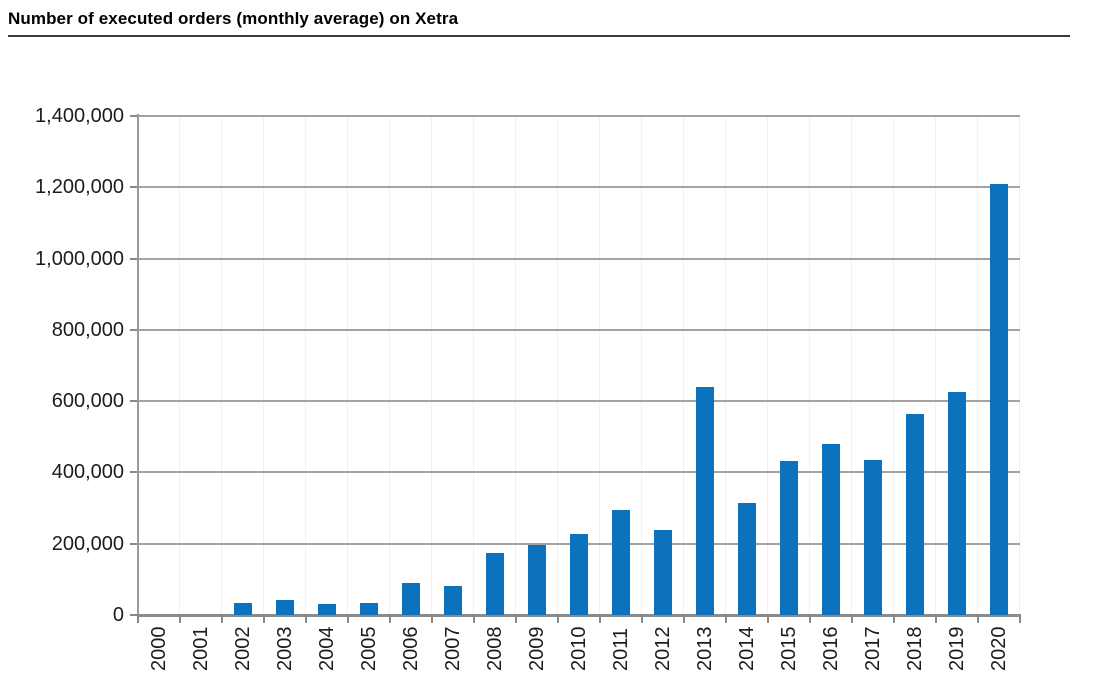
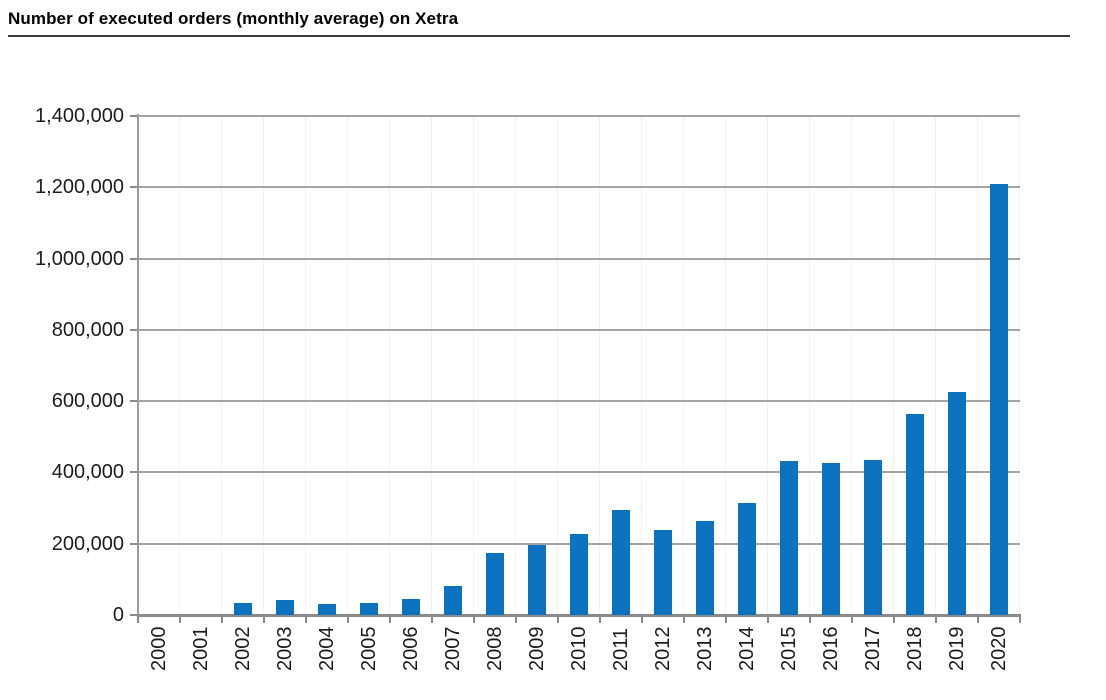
2006: 90000 -> 50000
2013: 640000 -> 260000
2016: 480000 -> 430000
